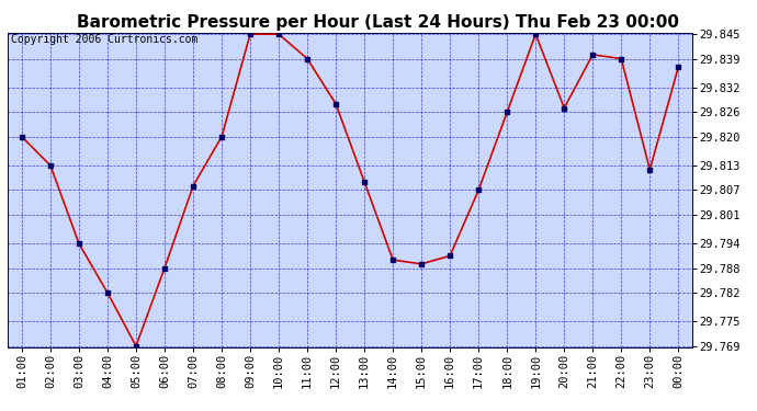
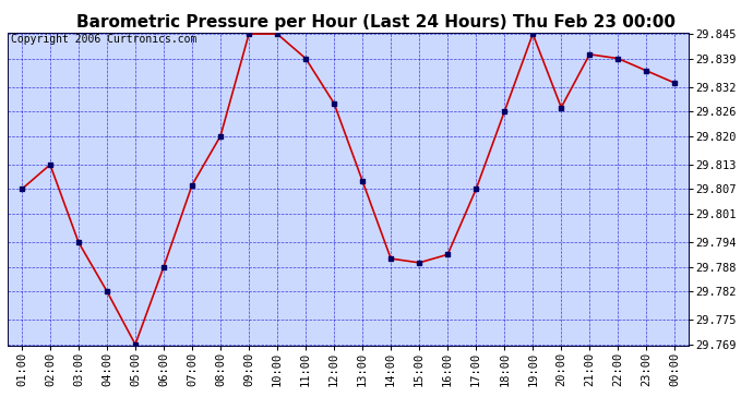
01:00: 29.820 -> 29.807
23:00: 29.812 -> 29.836
00:00: 29.837 -> 29.833
